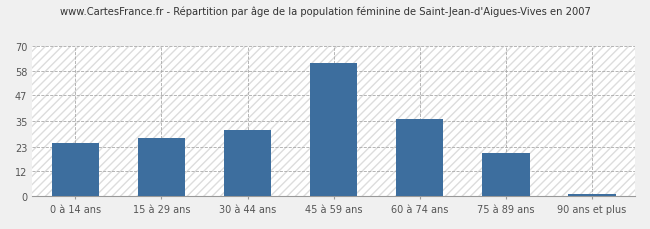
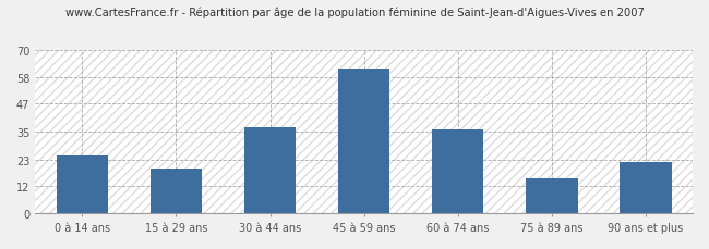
15 à 29 ans: 27 -> 19
30 à 44 ans: 31 -> 37
75 à 89 ans: 20 -> 15
90 ans et plus: 1 -> 22
